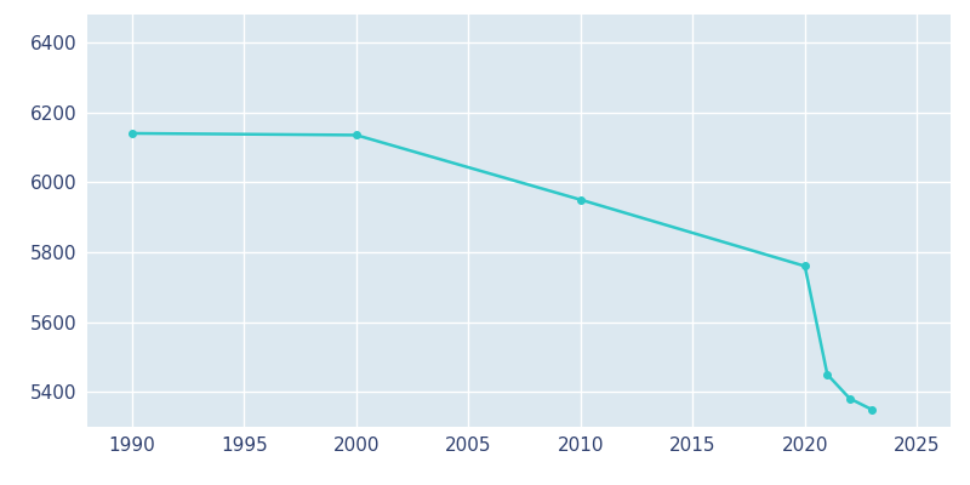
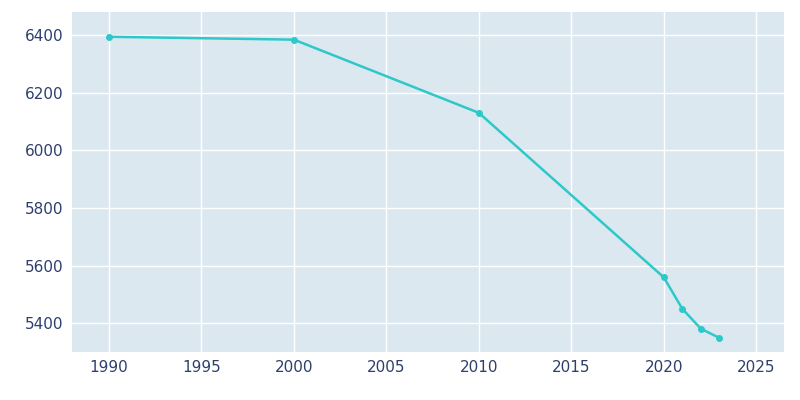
1990: 6140 -> 6394
2000: 6135 -> 6384
2010: 5950 -> 6130
2020: 5760 -> 5559
